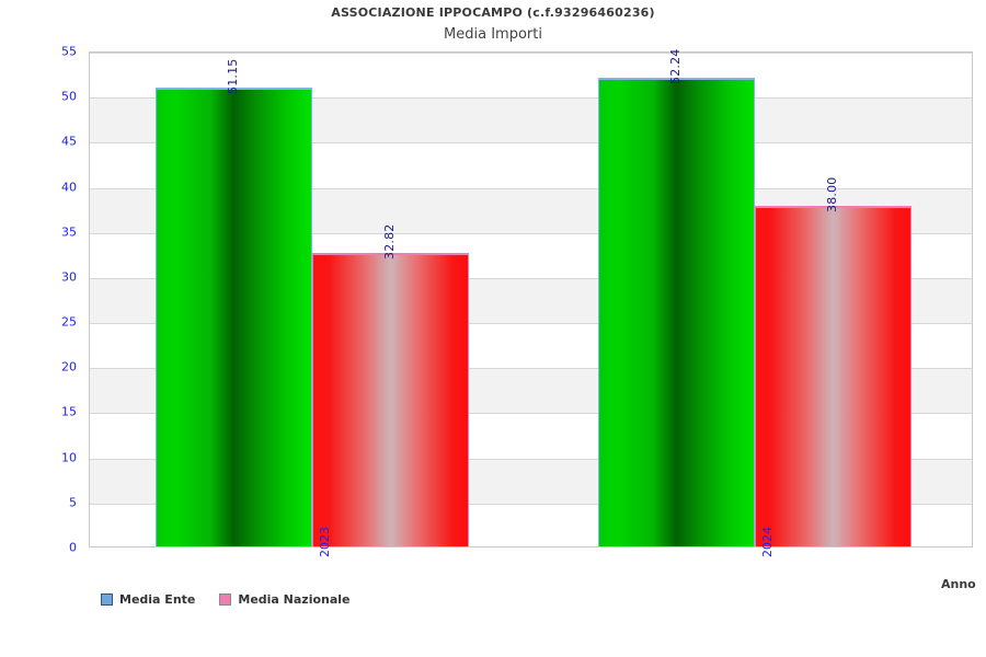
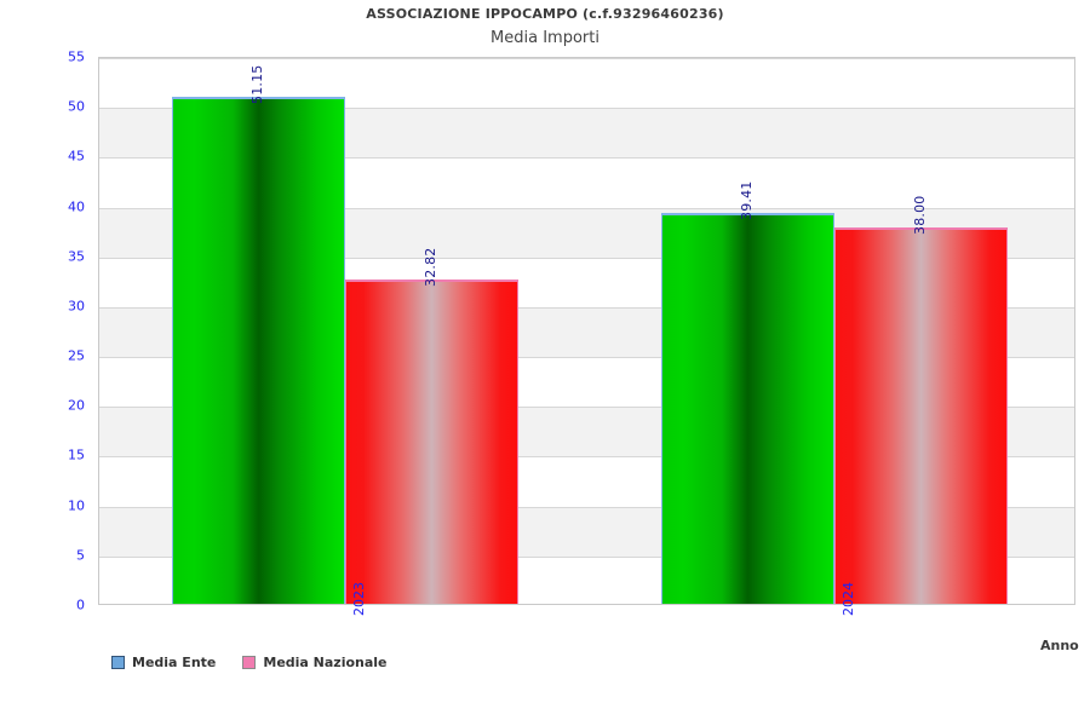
Media Ente/2024: 52.24 -> 39.41
